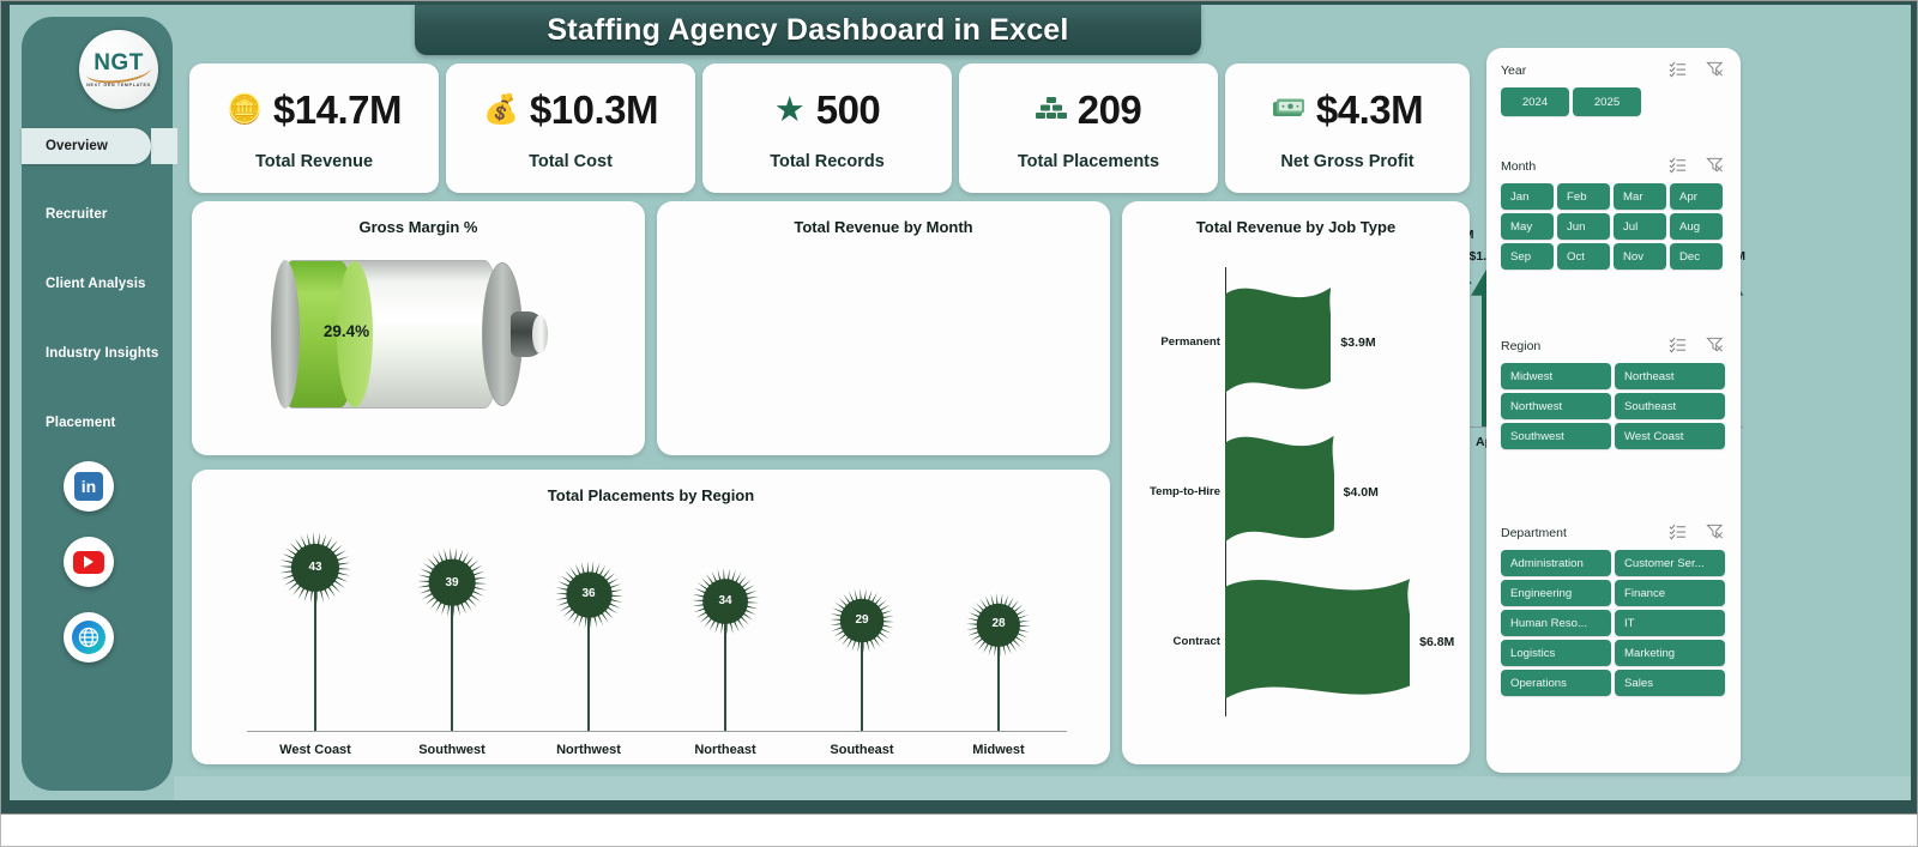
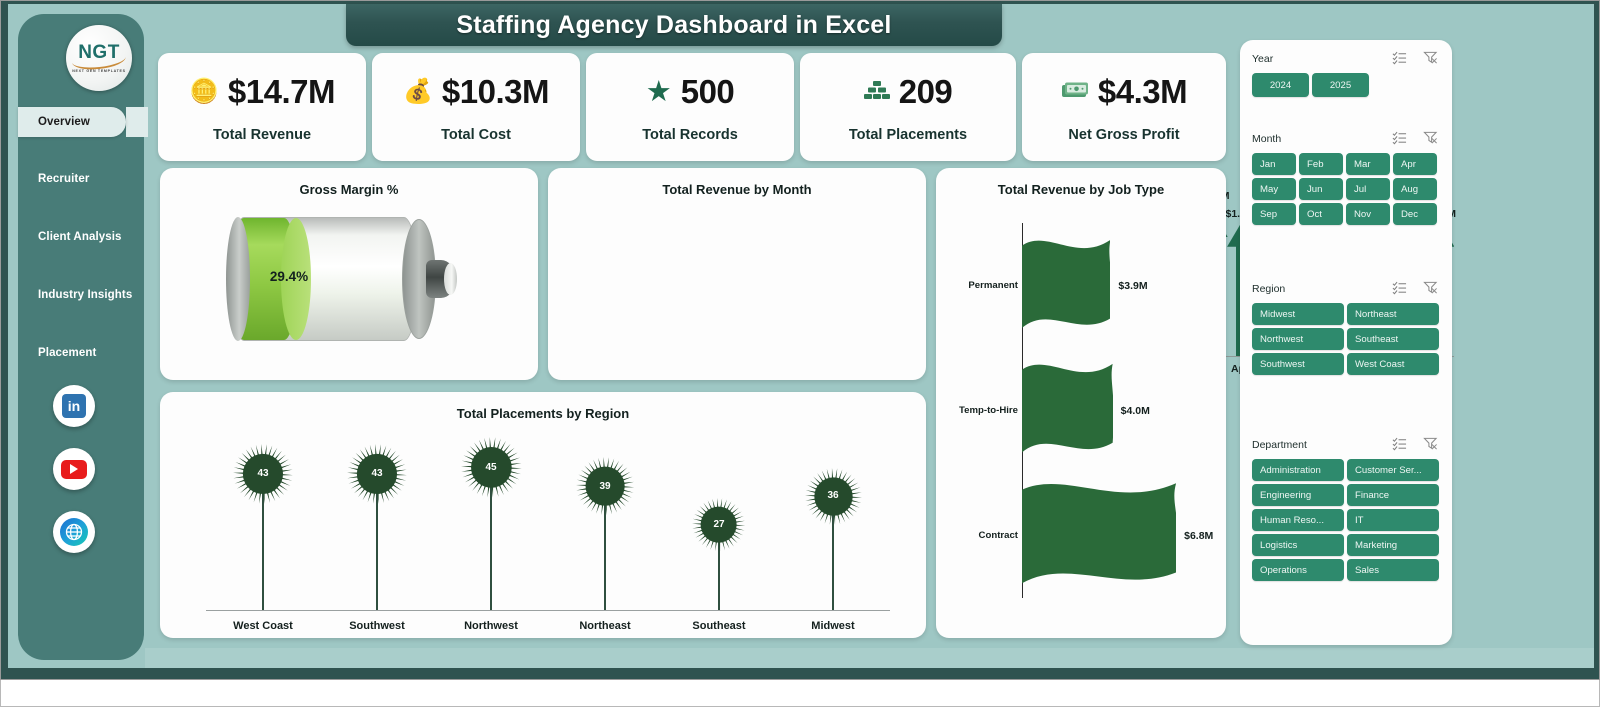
Total Placements by Region/Southwest: 39 -> 43
Total Placements by Region/Northwest: 36 -> 45
Total Placements by Region/Northeast: 34 -> 39
Total Placements by Region/Southeast: 29 -> 27
Total Placements by Region/Midwest: 28 -> 36
